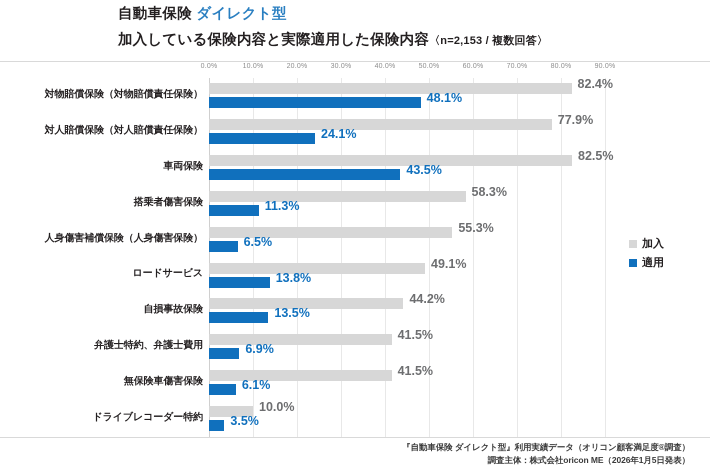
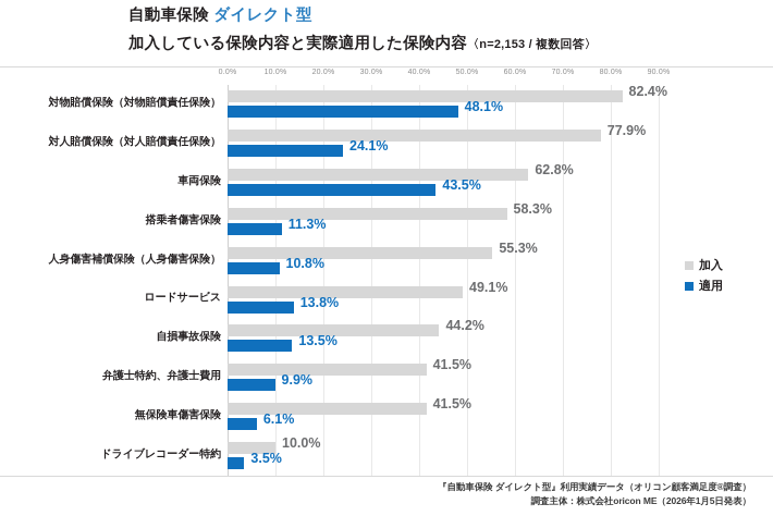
加入/車両保険: 82.5% -> 62.8%
適用/人身傷害補償保険（人身傷害保険）: 6.5% -> 10.8%
適用/弁護士特約、弁護士費用: 6.9% -> 9.9%
